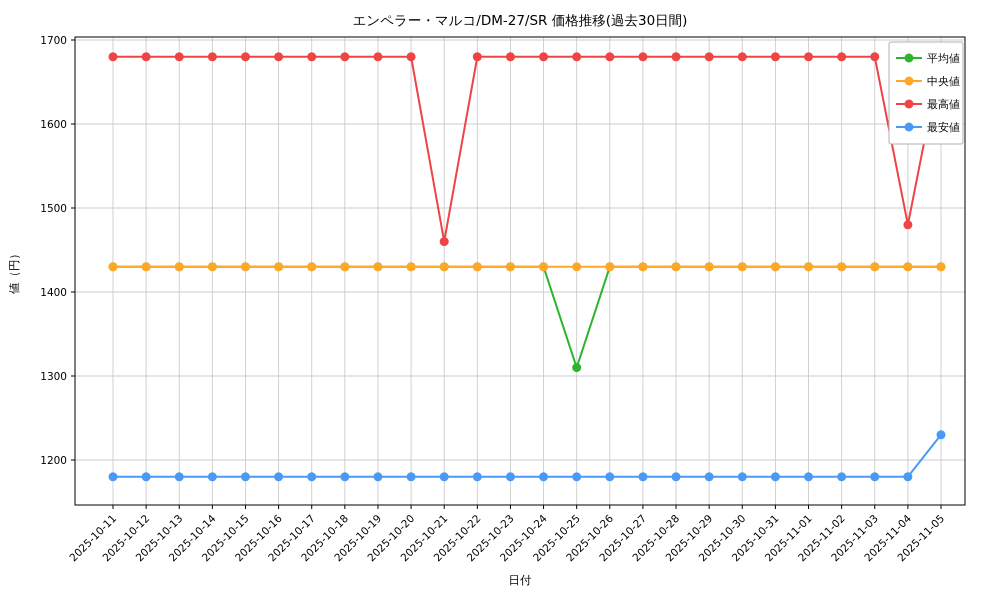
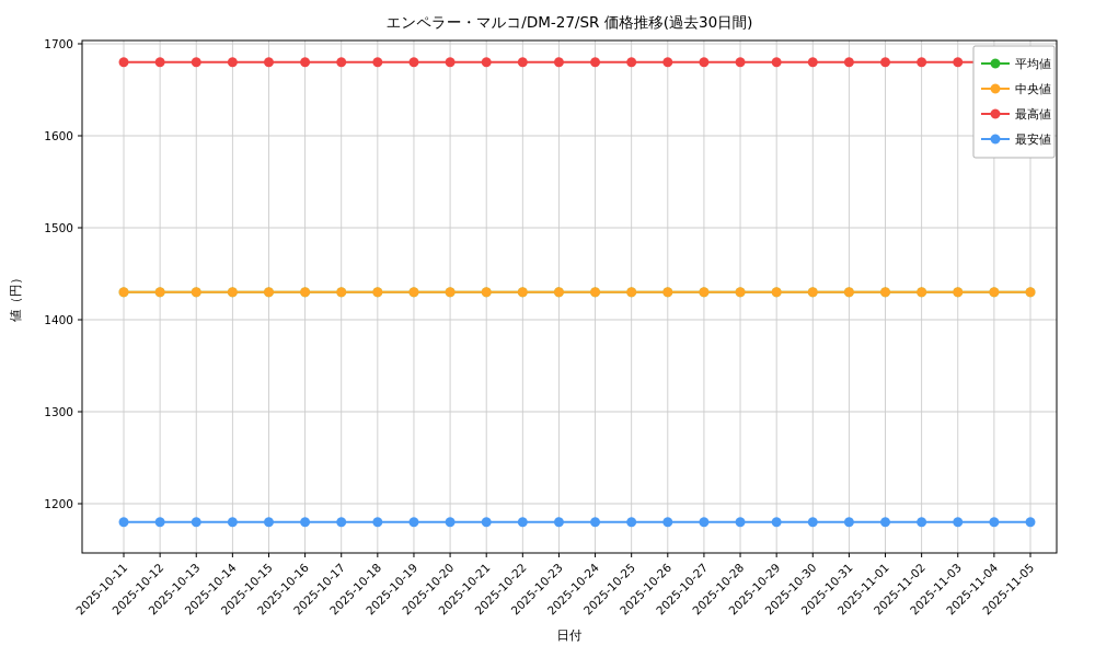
最高値/2025-10-21: 1460 -> 1680
平均値/2025-10-25: 1310 -> 1430
最高値/2025-11-04: 1480 -> 1680
最安値/2025-11-05: 1230 -> 1180
